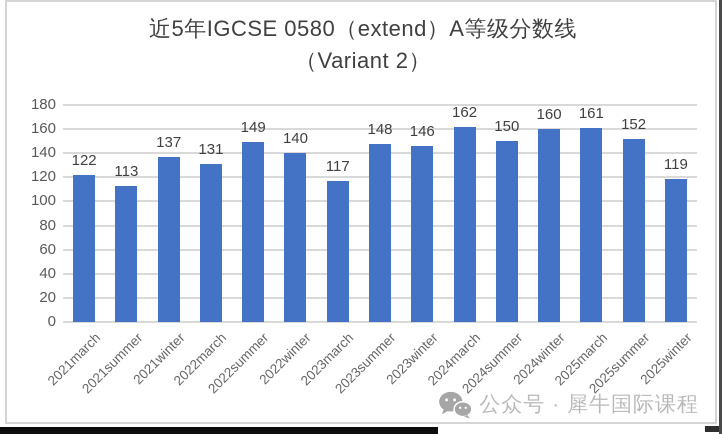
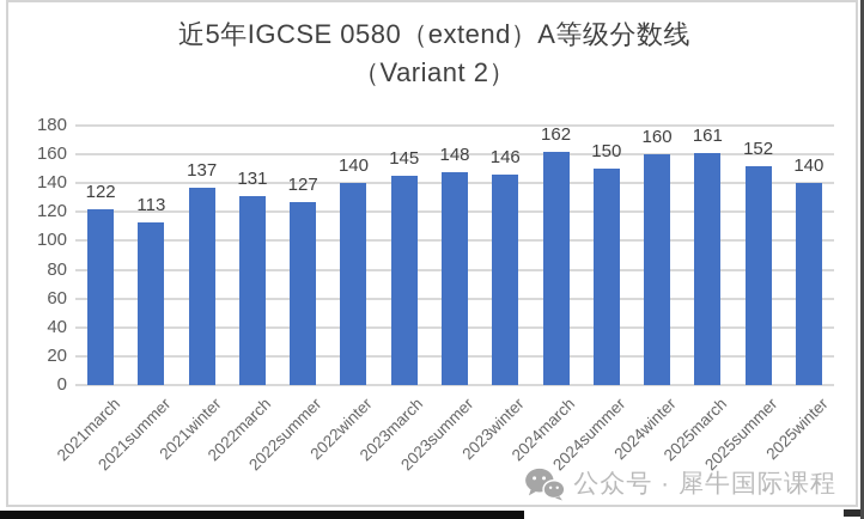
2022summer: 149 -> 127
2023march: 117 -> 145
2025winter: 119 -> 140
